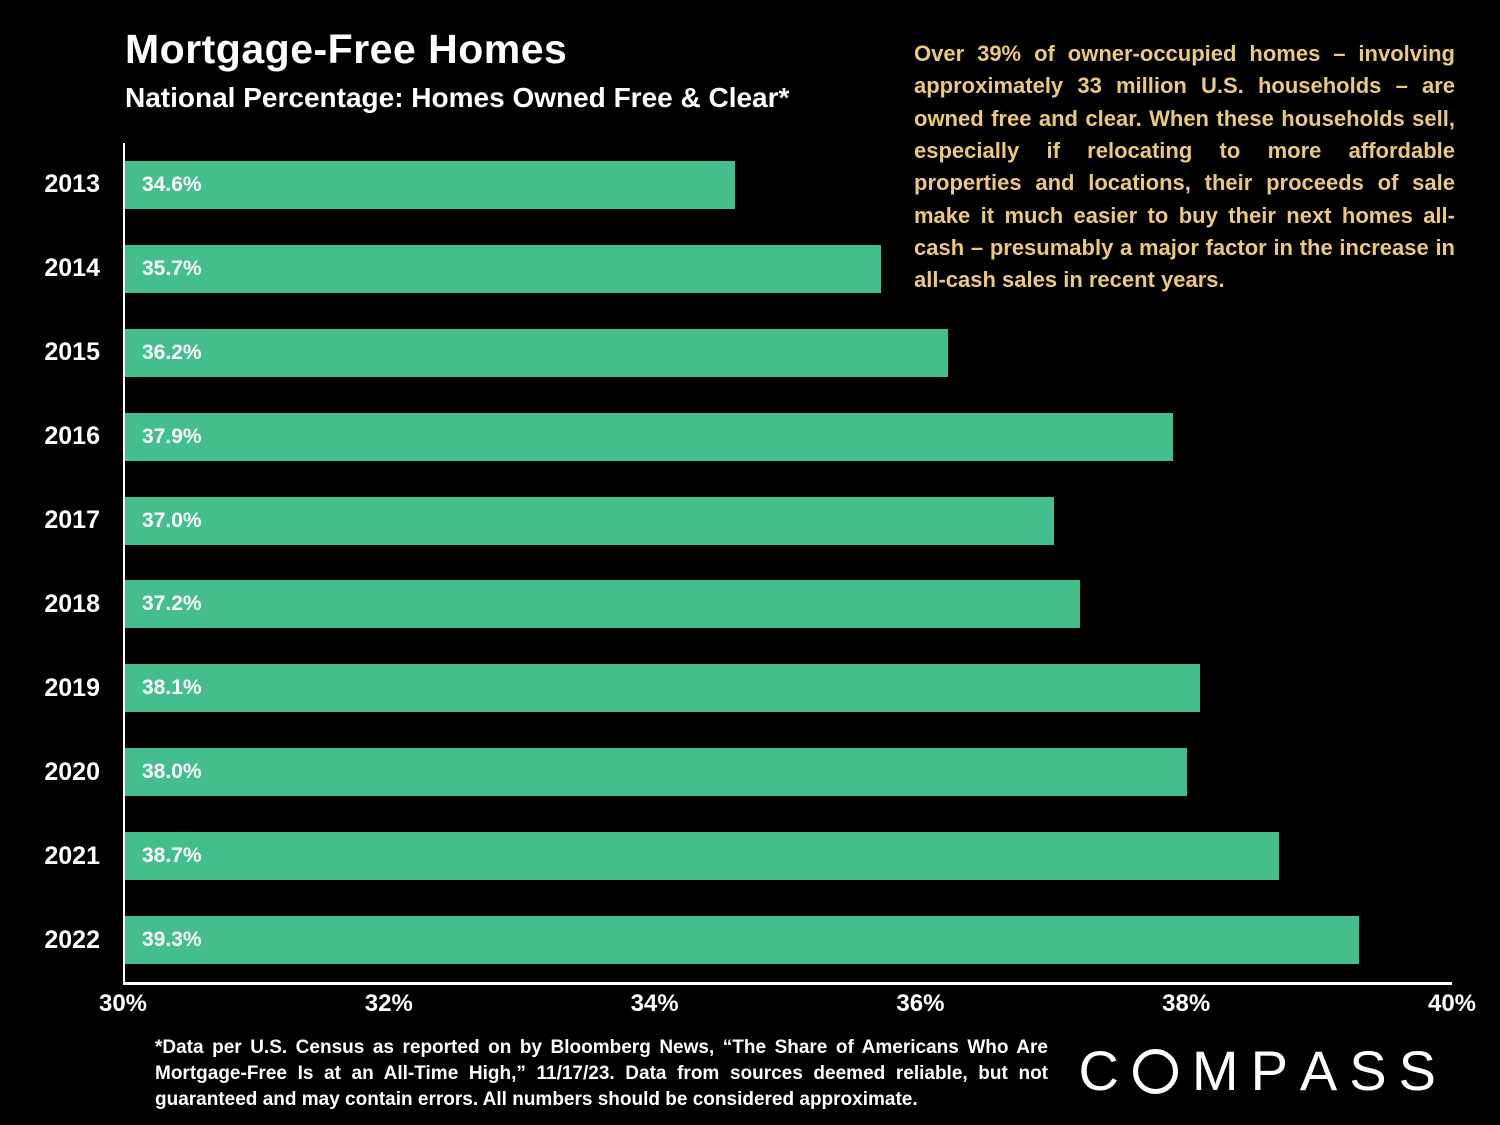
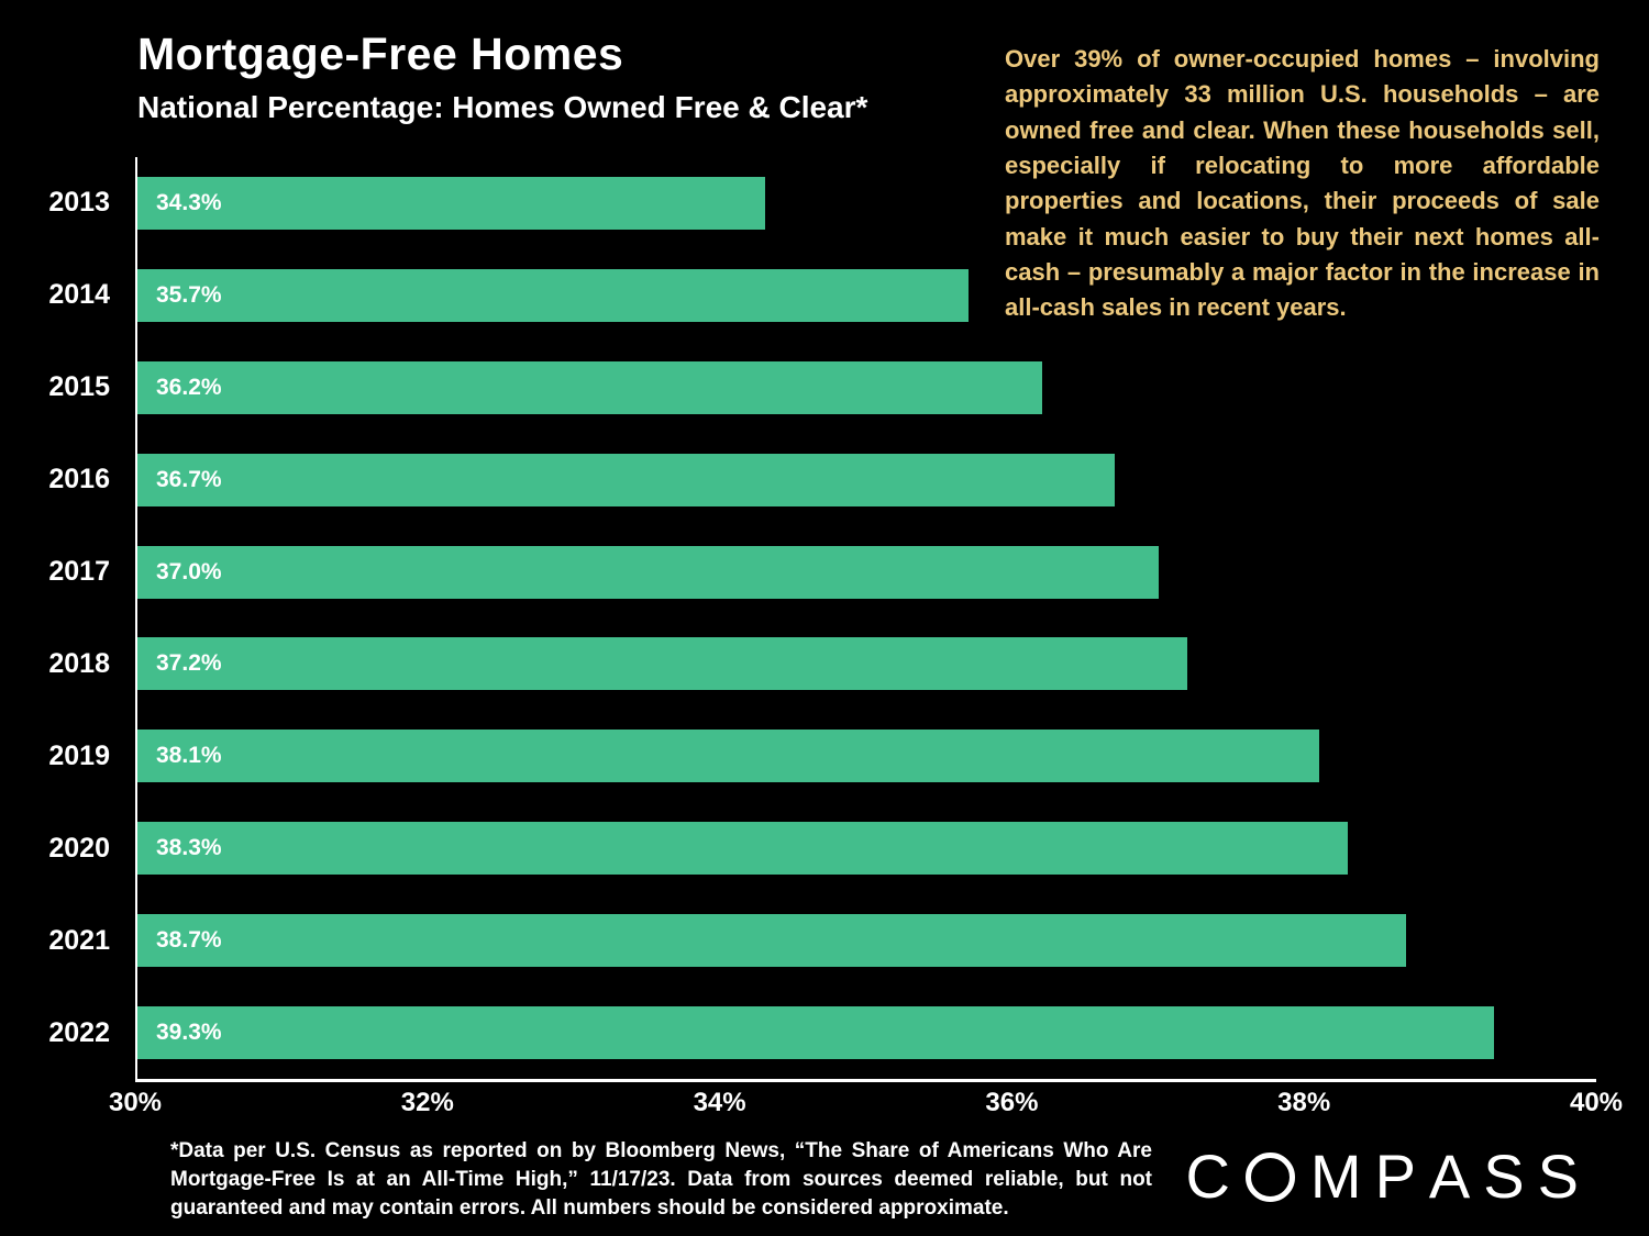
2013: 34.6% -> 34.3%
2016: 37.9% -> 36.7%
2020: 38.0% -> 38.3%
